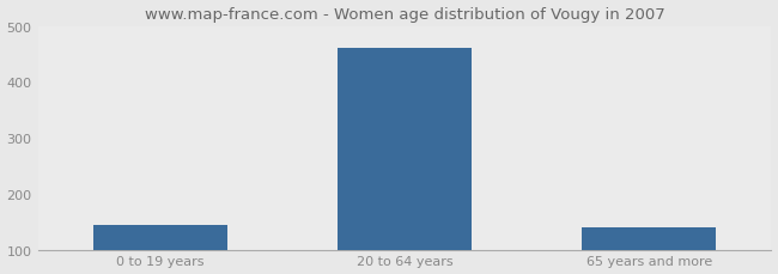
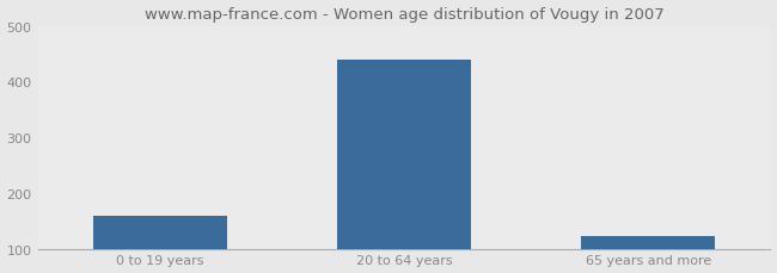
0 to 19 years: 145 -> 160
20 to 64 years: 460 -> 440
65 years and more: 140 -> 122
